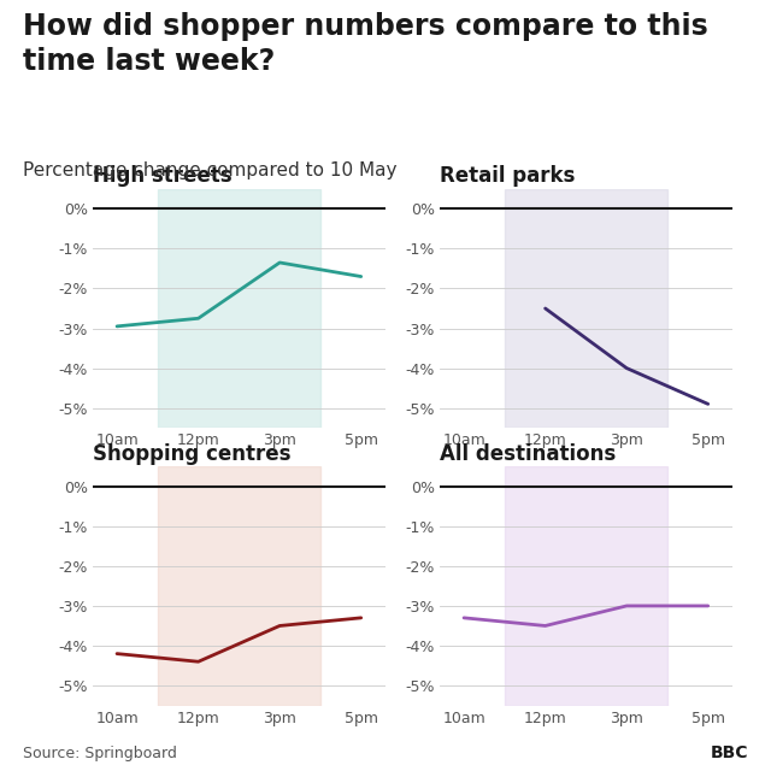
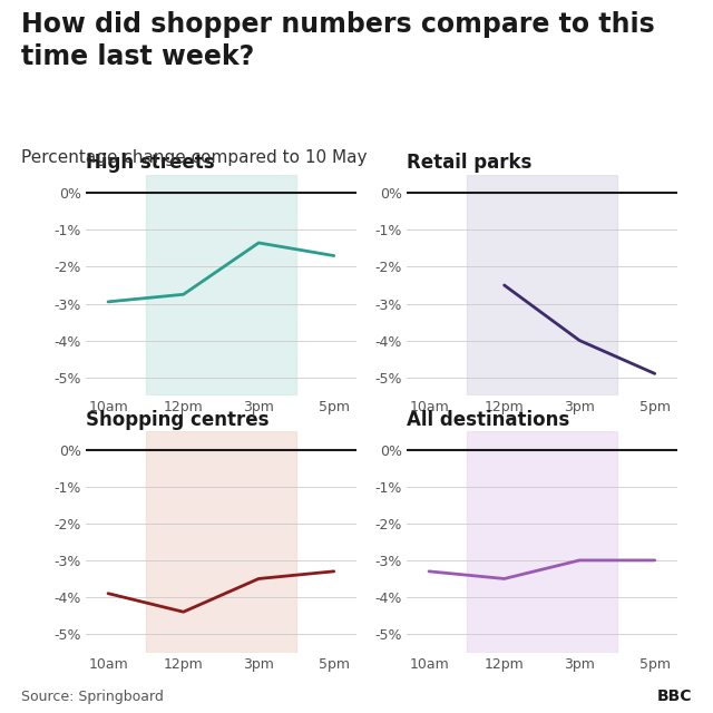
Shopping centres/10am: -4.2% -> -3.9%
